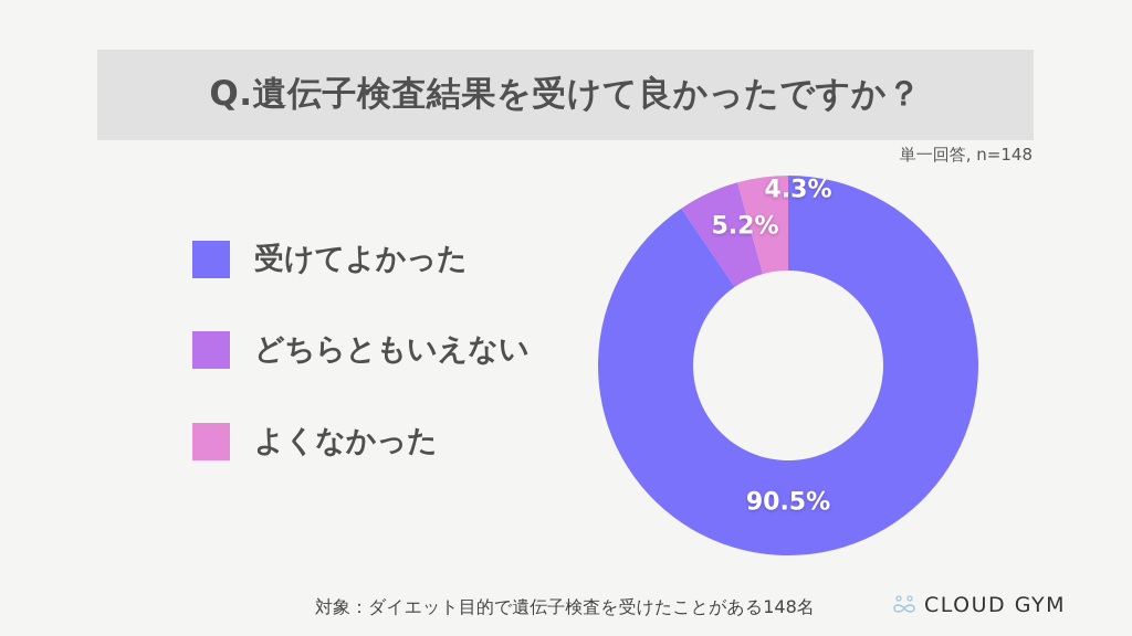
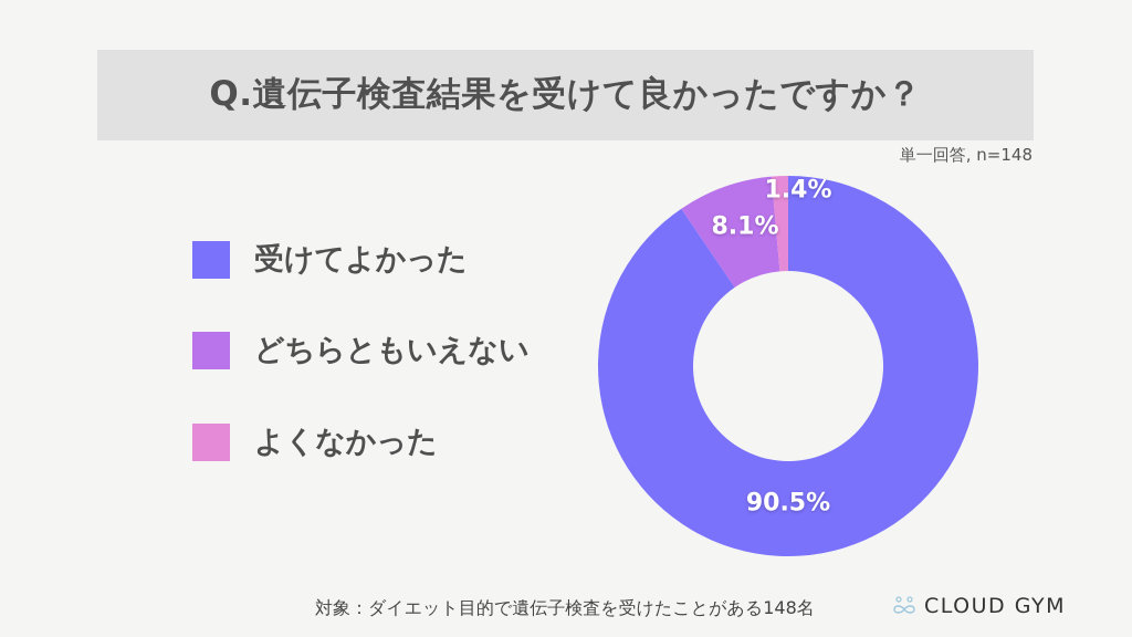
どちらともいえない: 5.2% -> 8.1%
よくなかった: 4.3% -> 1.4%
